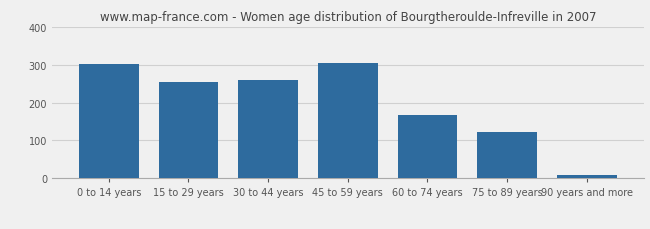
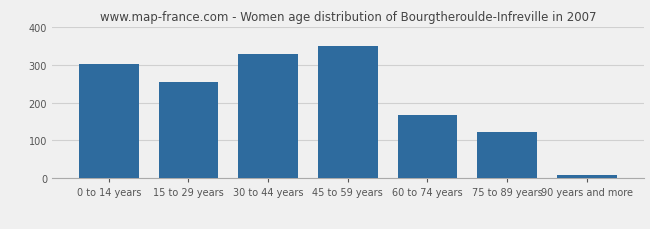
30 to 44 years: 260 -> 328
45 to 59 years: 305 -> 348
